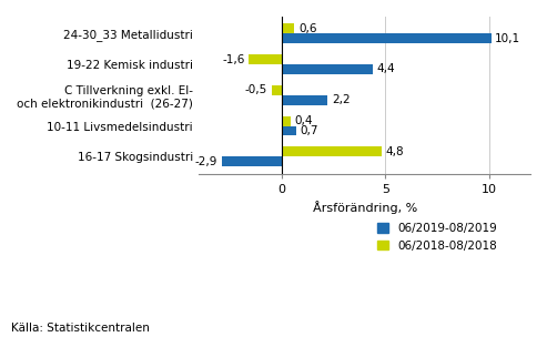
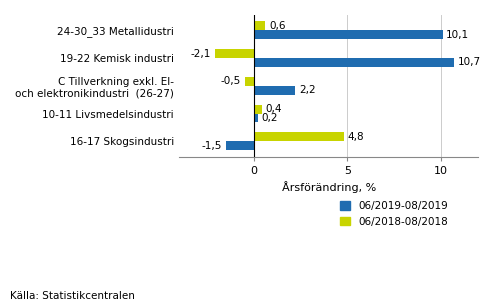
06/2018-08/2018/19-22 Kemisk industri: -1,6 -> -2,1
06/2019-08/2019/19-22 Kemisk industri: 4,4 -> 10,7
06/2019-08/2019/10-11 Livsmedelsindustri: 0,7 -> 0,2
06/2019-08/2019/16-17 Skogsindustri: -2,9 -> -1,5
